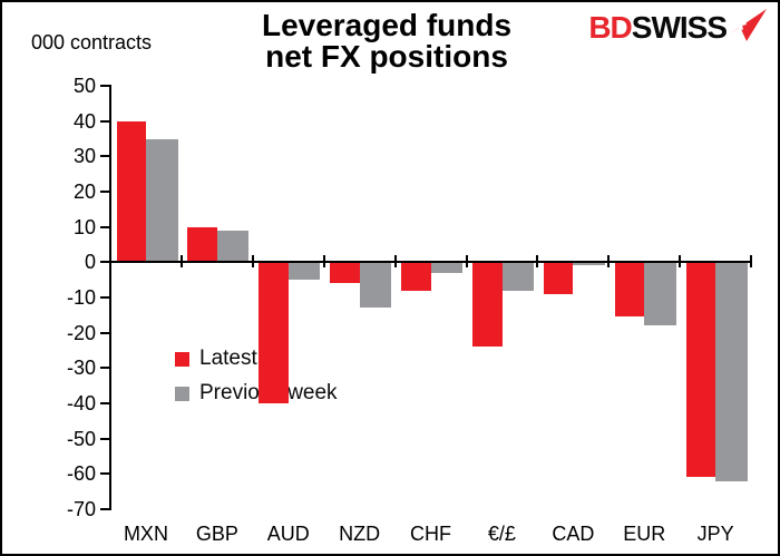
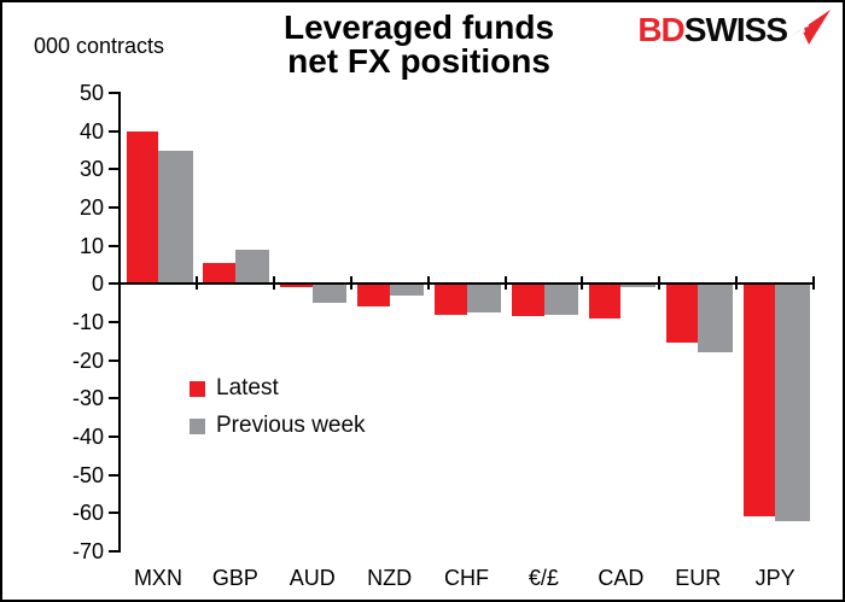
Latest/GBP: 10 -> 6
Latest/AUD: -40 -> -1
Previous week/NZD: -13 -> -3
Previous week/CHF: -3 -> -8
Latest/€/£: -24 -> -8
